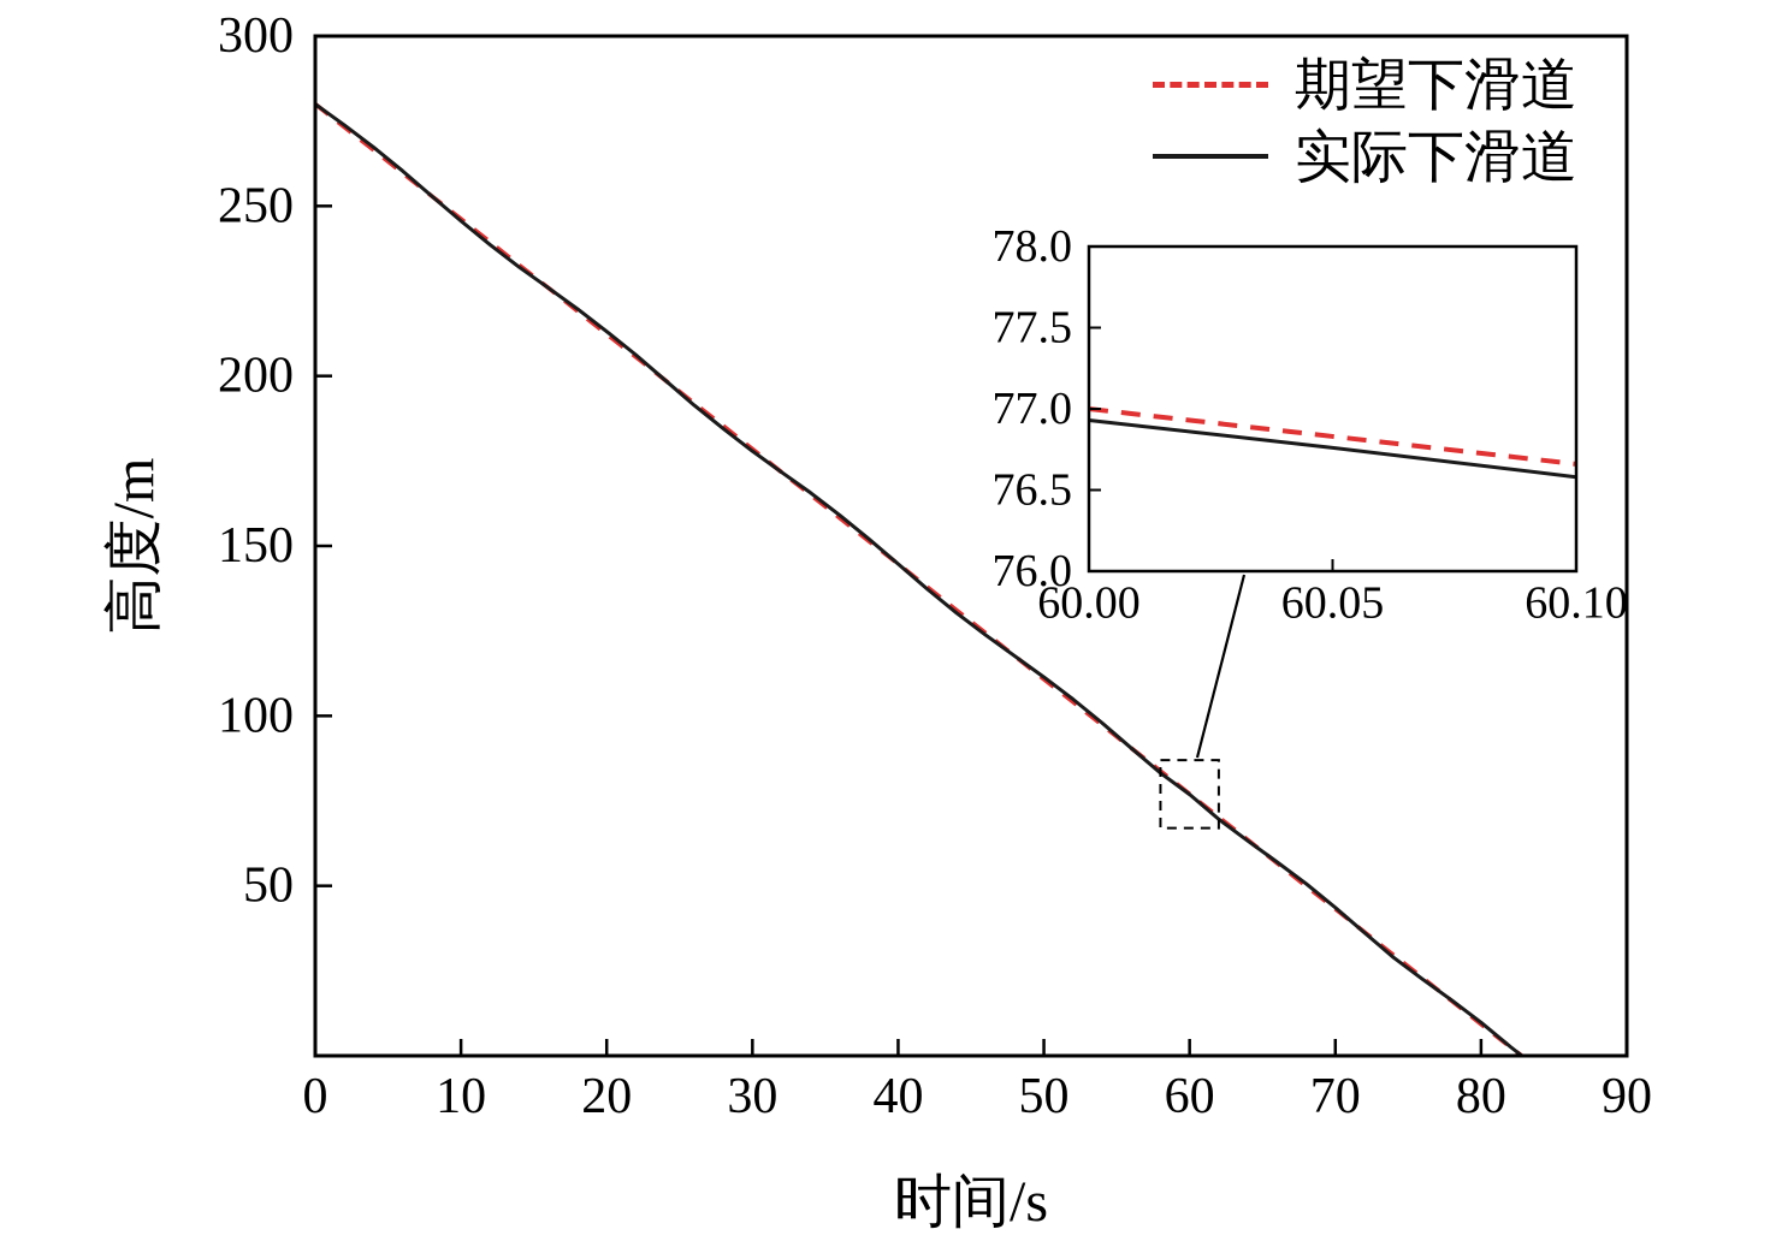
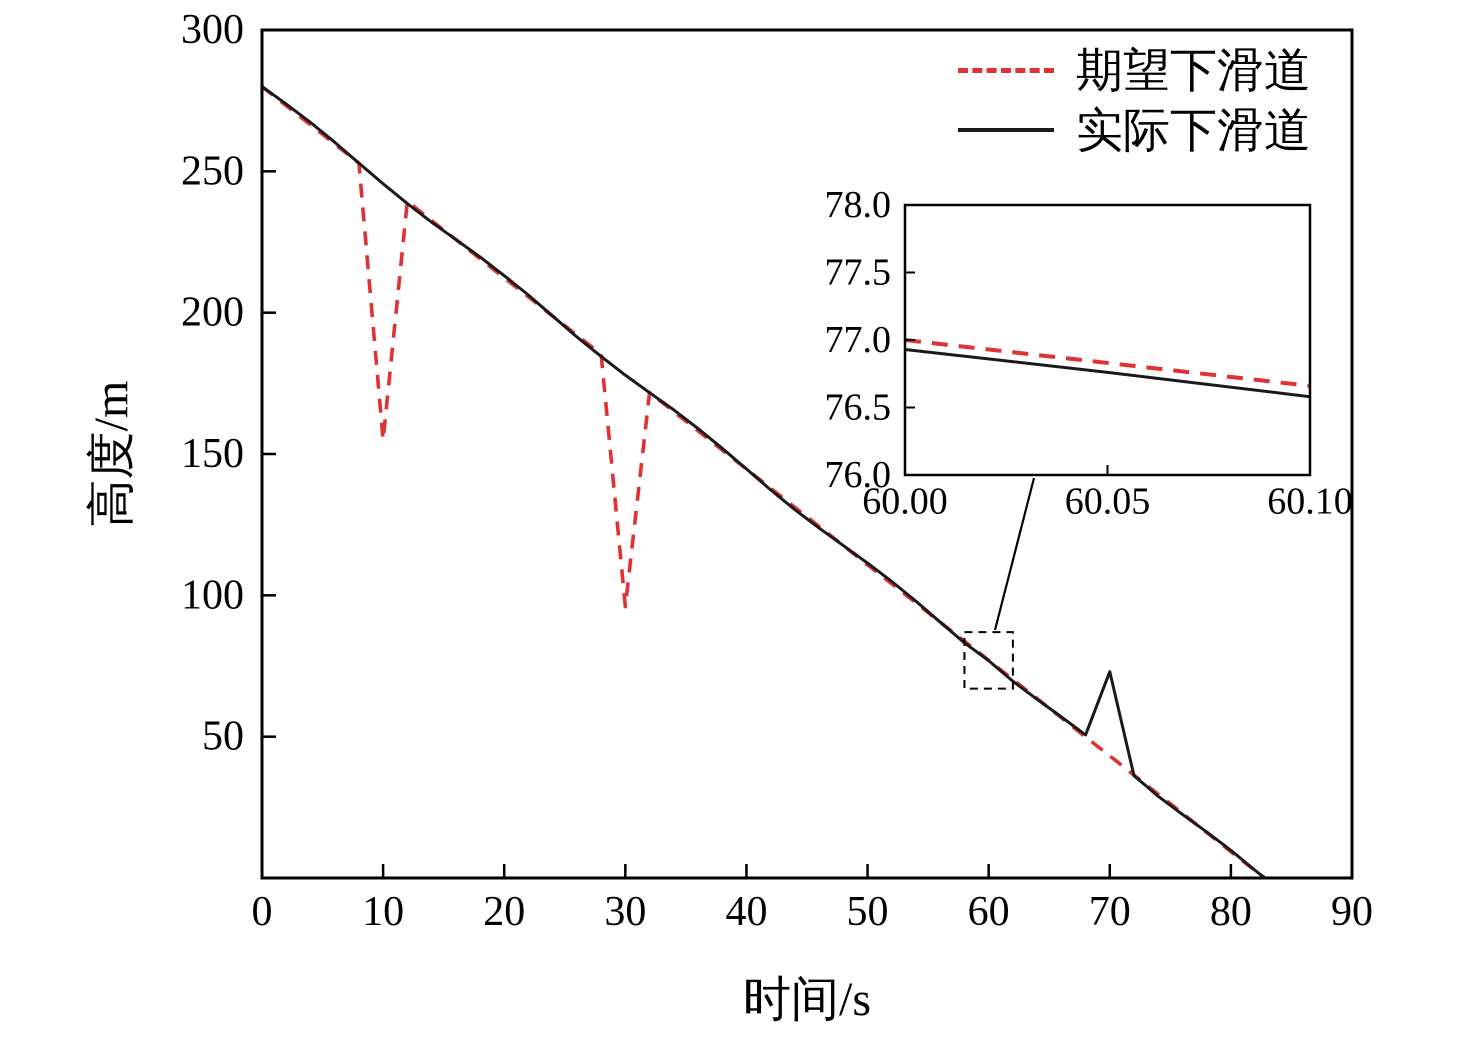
期望下滑道/10: 246 -> 155
期望下滑道/30: 178 -> 96
实际下滑道/70: 44 -> 73
